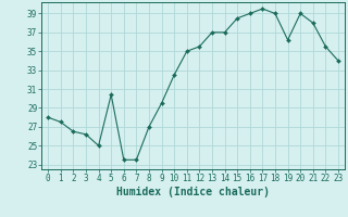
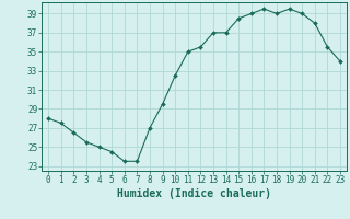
3: 26.2 -> 25.5
5: 30.4 -> 24.5
19: 36.2 -> 39.5
